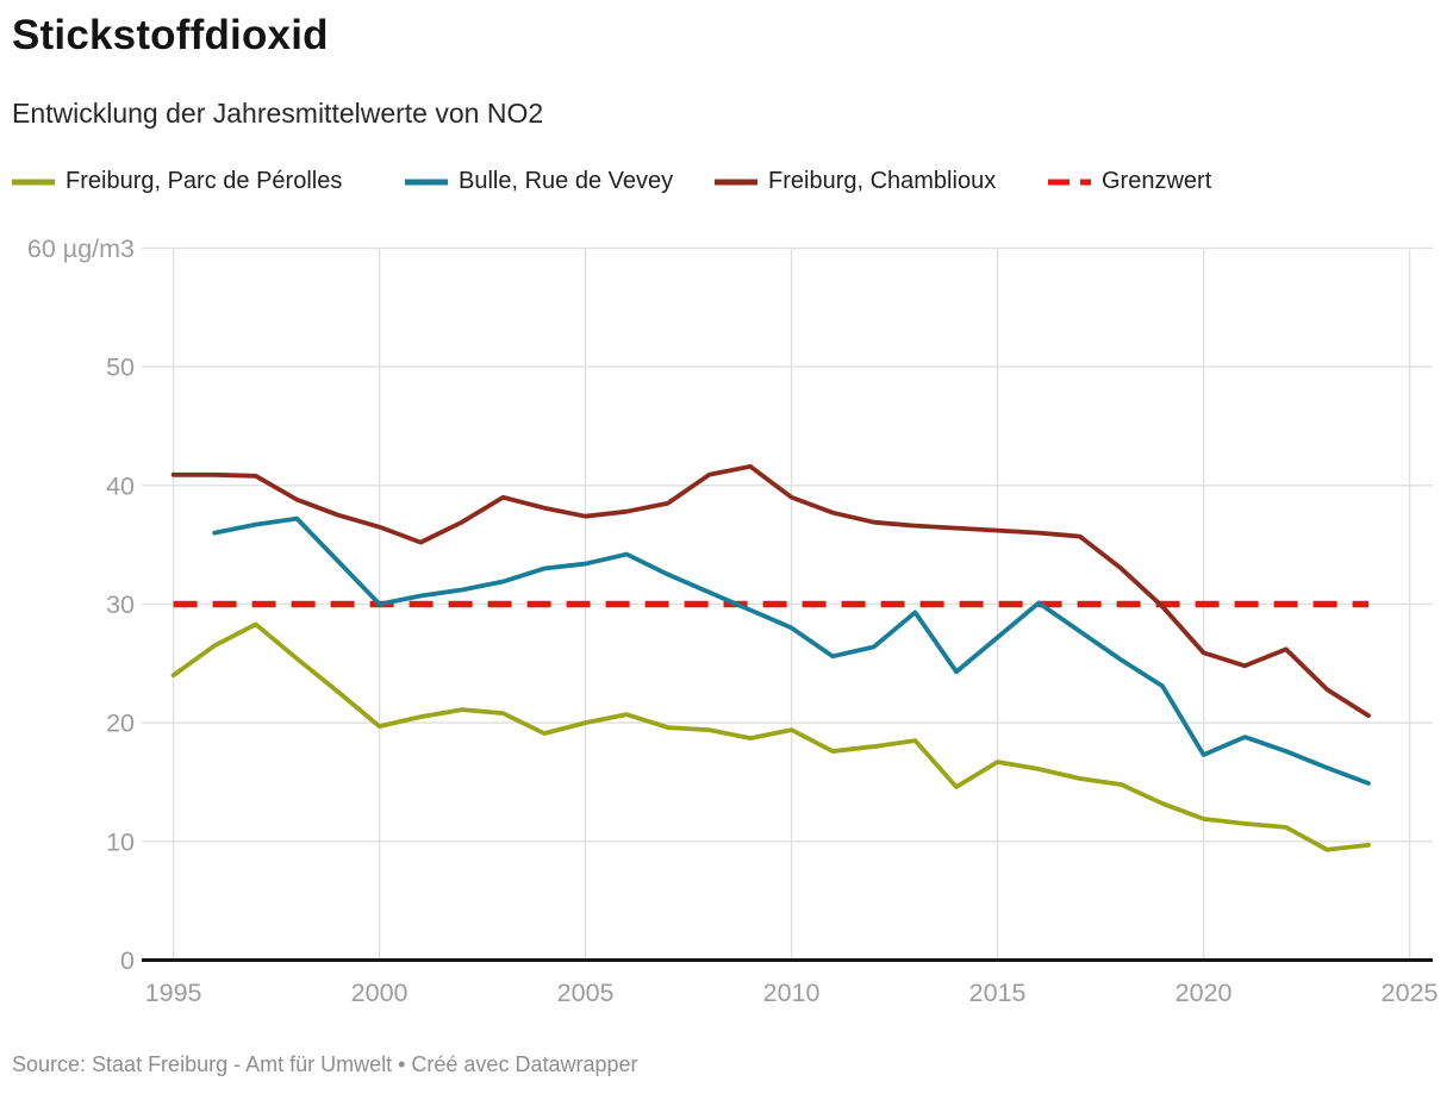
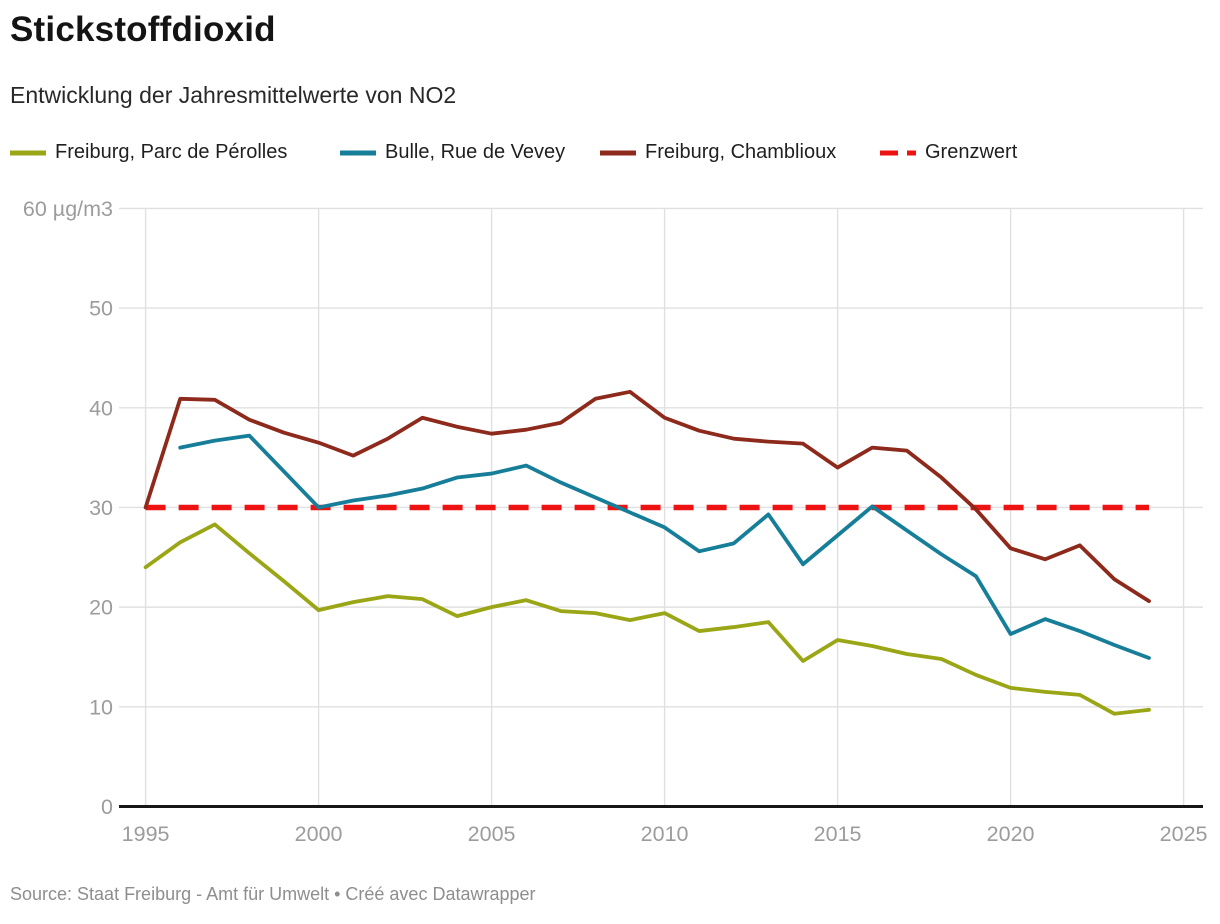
Freiburg, Chamblioux/1995: 41 -> 30
Freiburg, Chamblioux/2015: 36 -> 34
